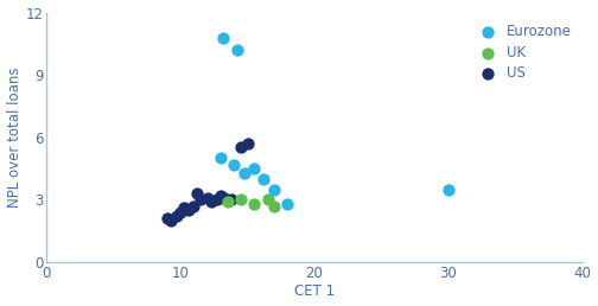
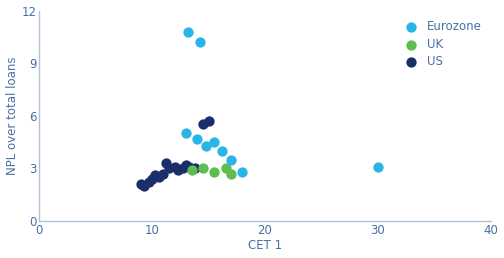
Eurozone/30: 3.5 -> 3.1
